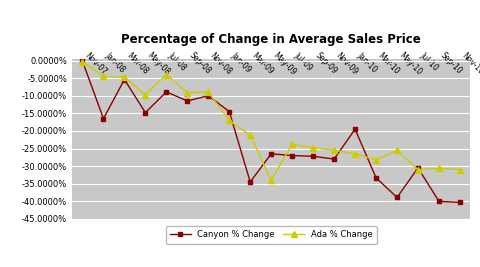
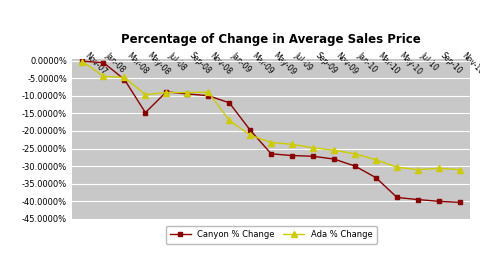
Canyon % Change/Jan-08: -16.5% -> -0.6%
Ada % Change/Jul-08: -4.0% -> -9.1%
Canyon % Change/Sep-08: -11.5% -> -9.5%
Canyon % Change/Jan-09: -14.5% -> -12.0%
Canyon % Change/Mar-09: -34.5% -> -19.8%
Ada % Change/May-09: -34.0% -> -23.3%
Canyon % Change/Jan-10: -19.5% -> -30.0%
Ada % Change/May-10: -25.5% -> -30.3%
Canyon % Change/Jul-10: -30.5% -> -39.5%
